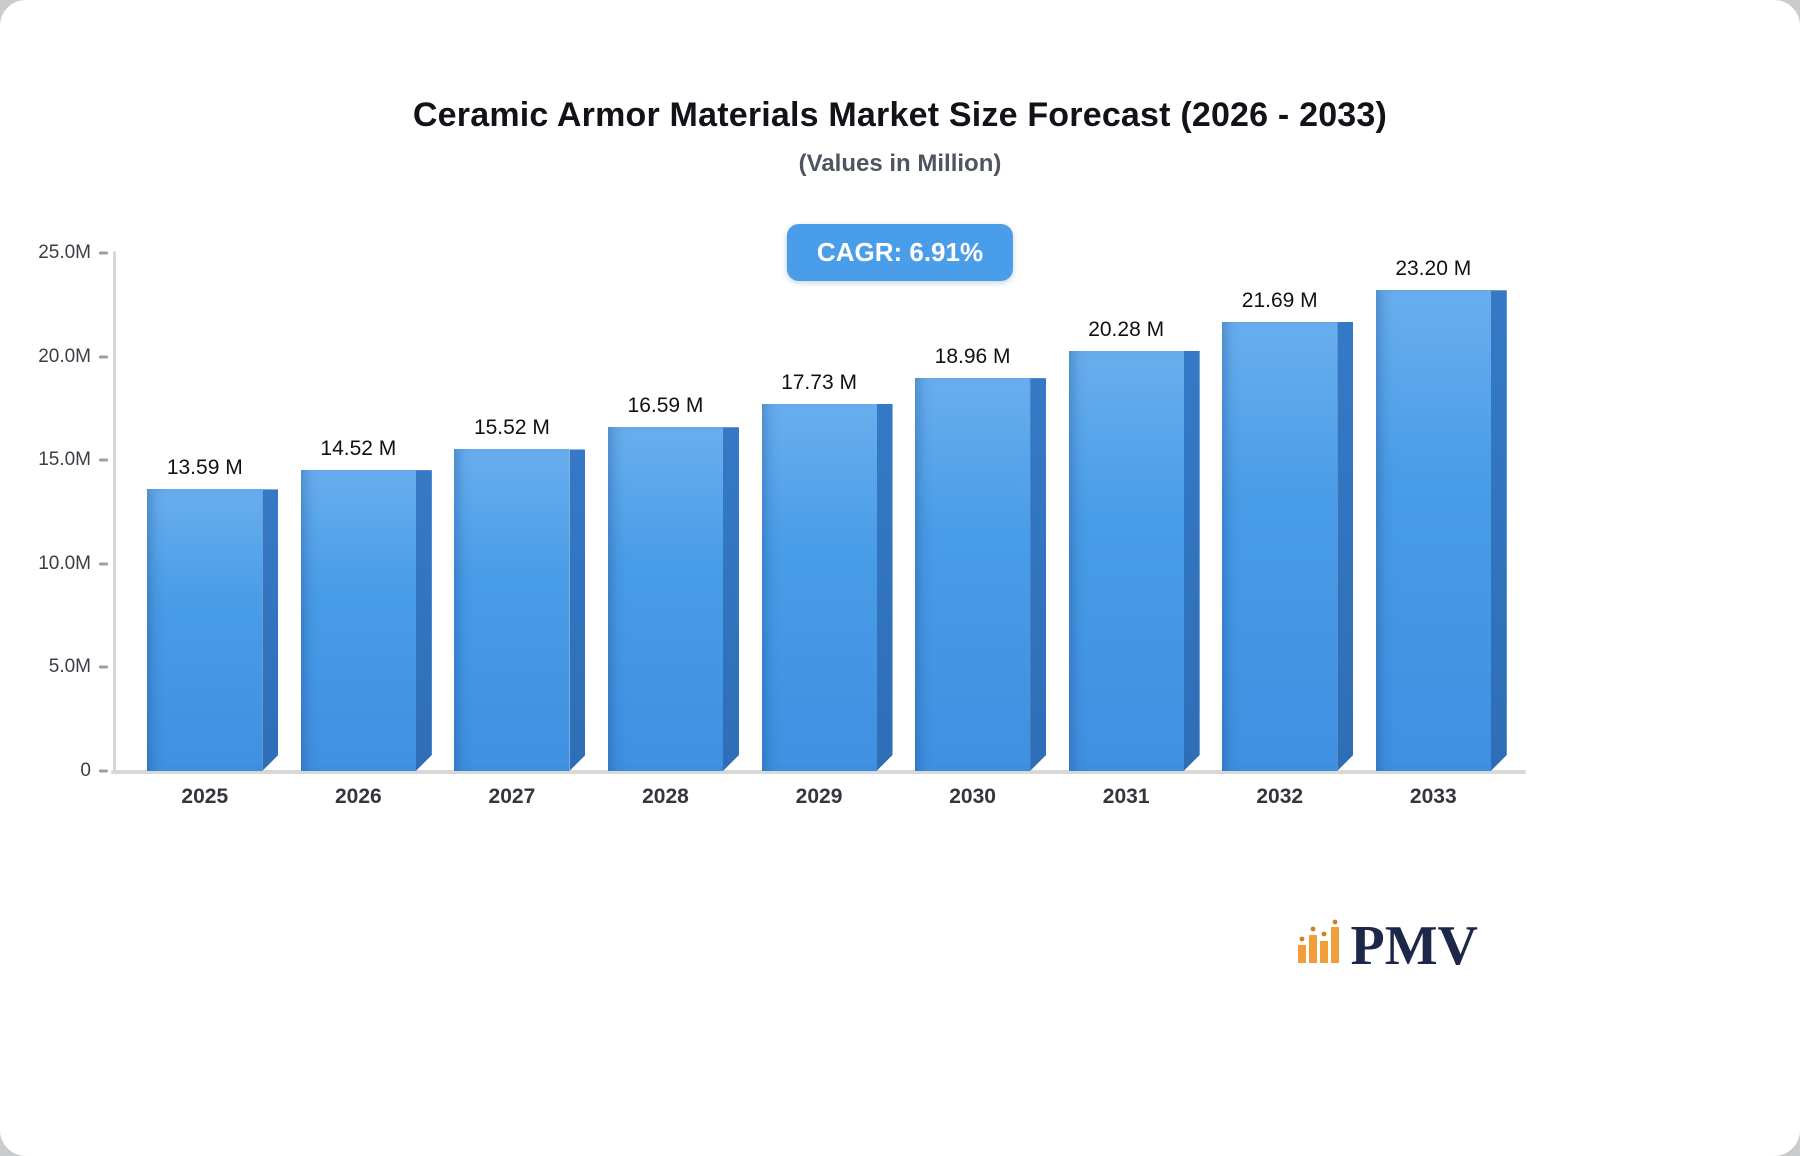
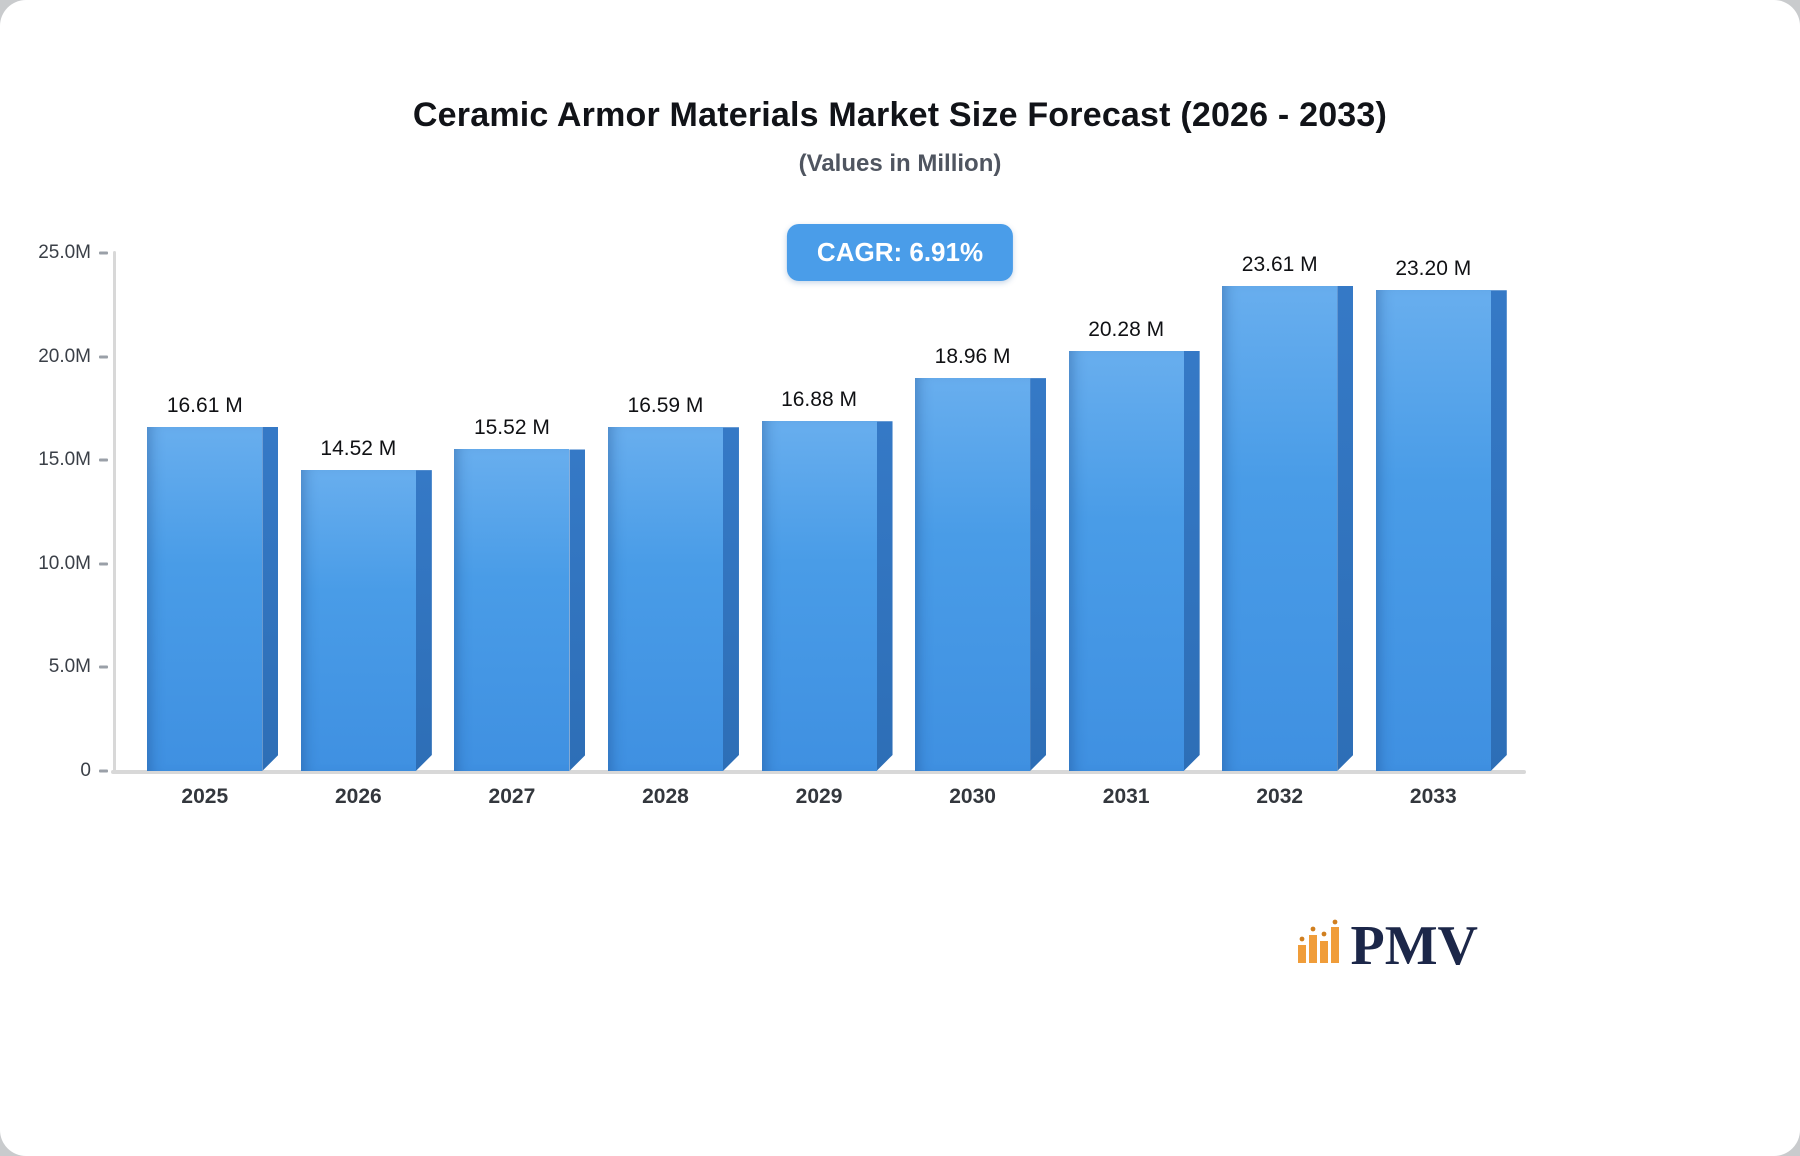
2025: 13.59 -> 16.61
2029: 17.73 -> 16.88
2032: 21.69 -> 23.61
